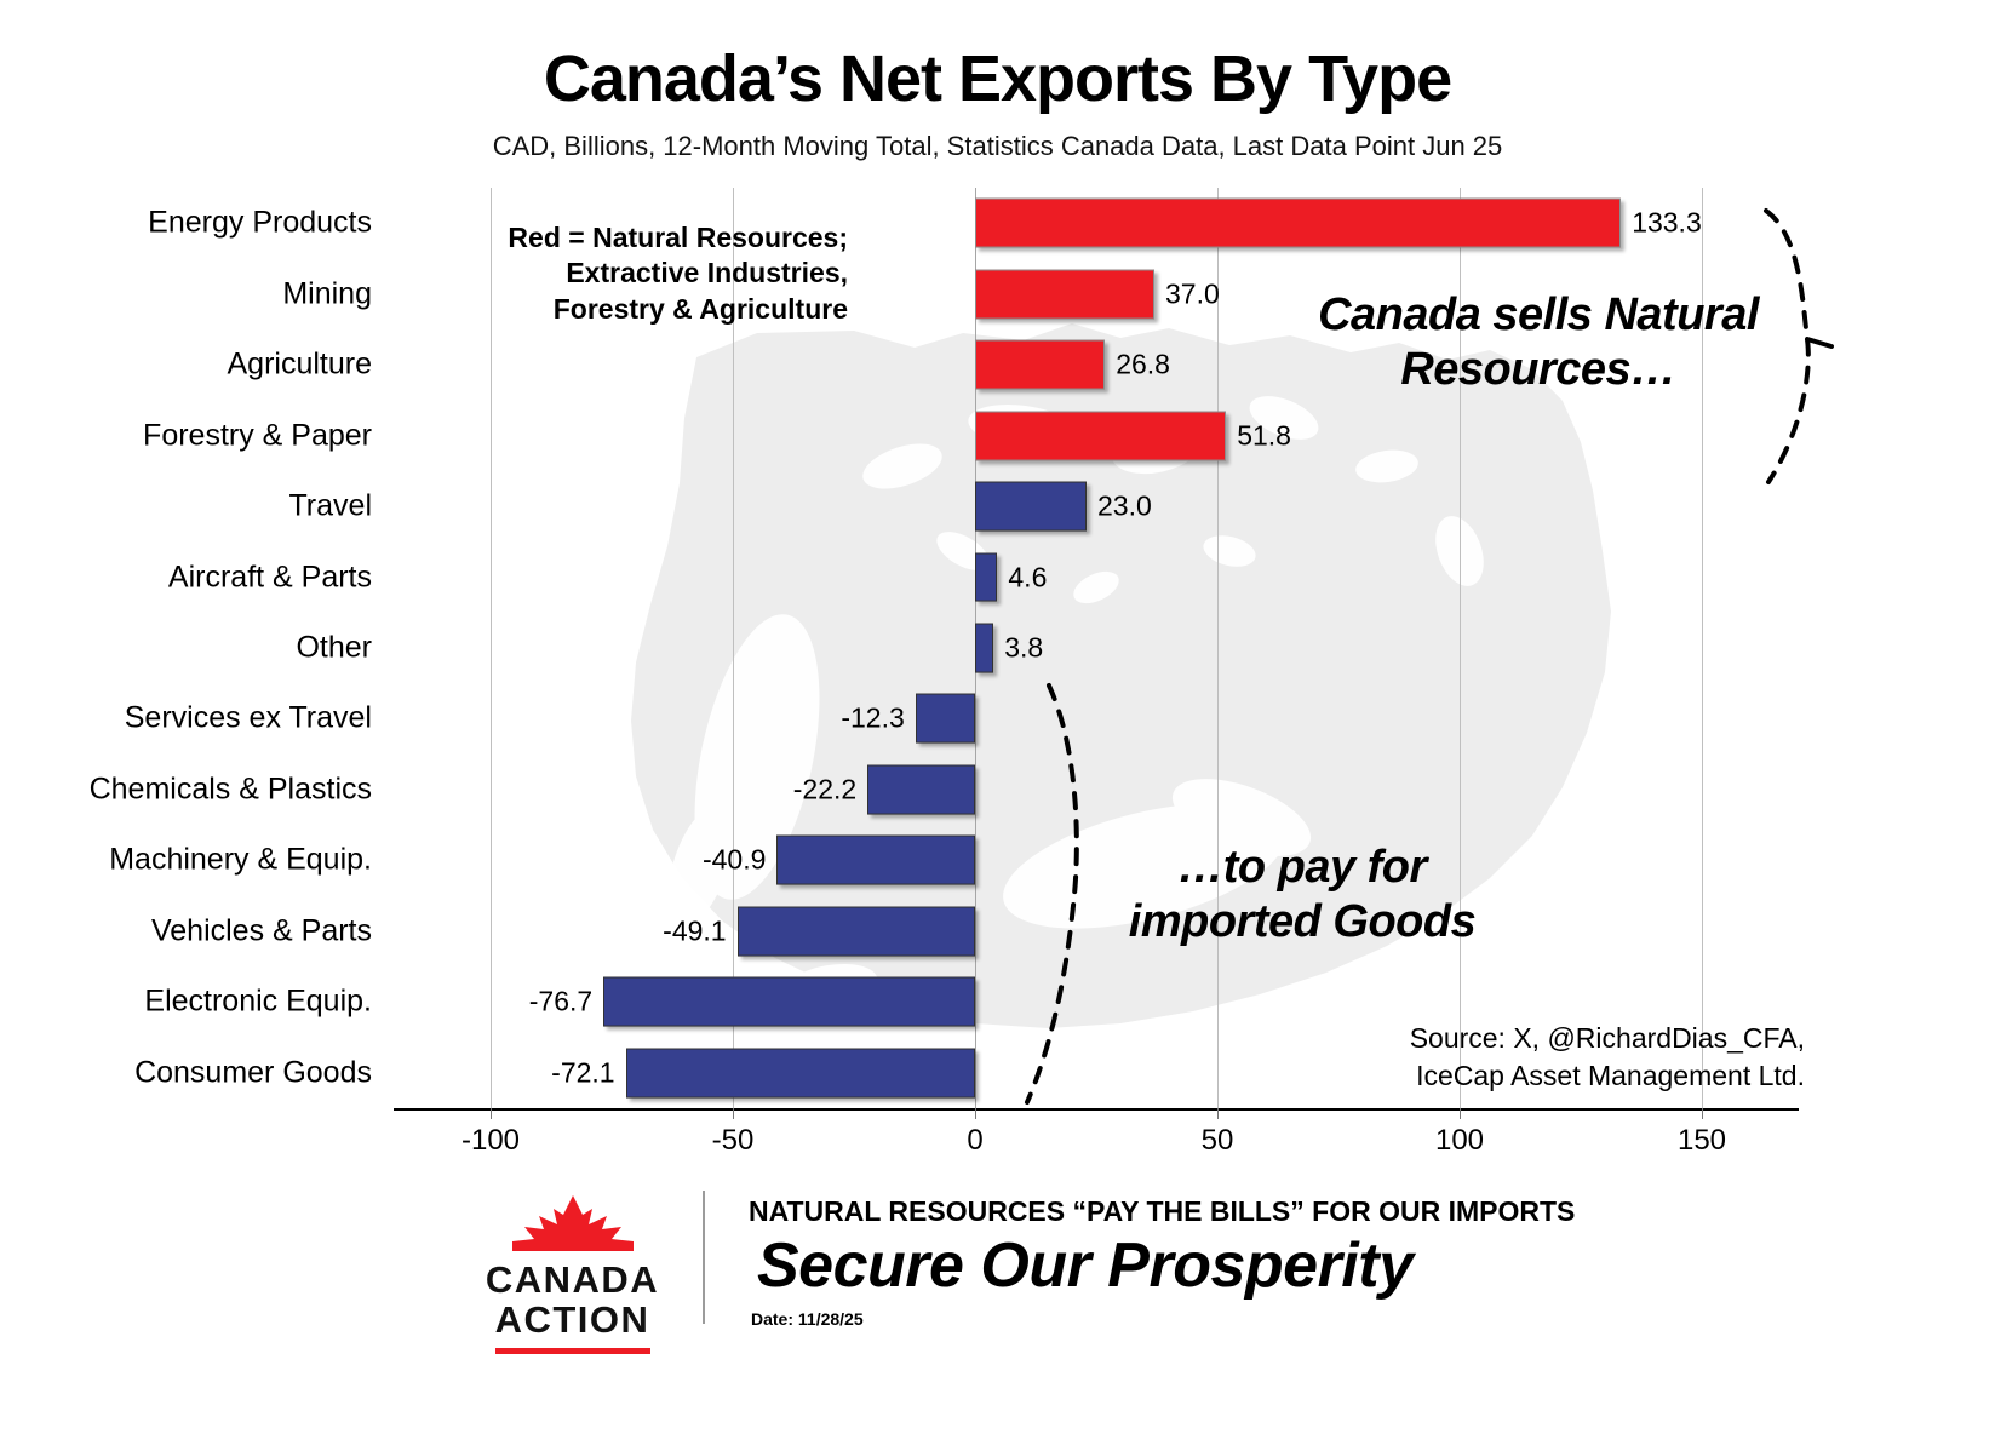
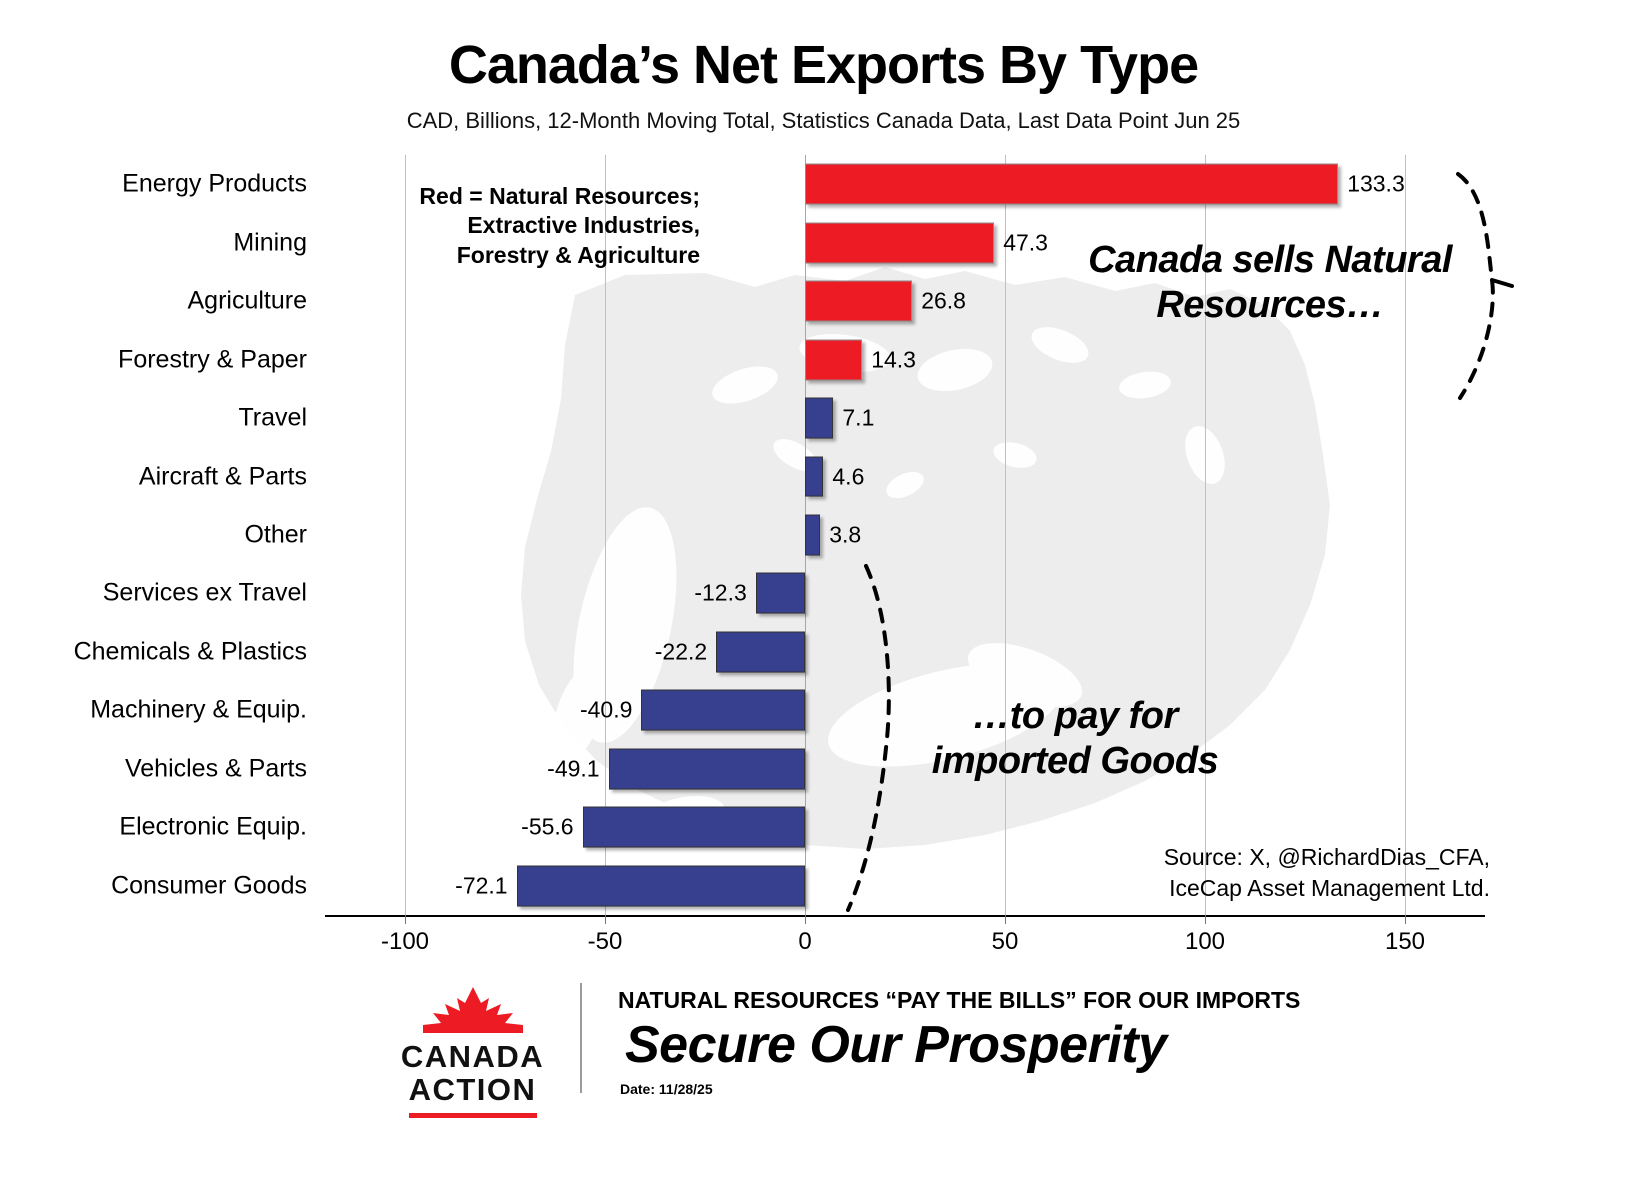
Mining: 37.0 -> 47.3
Forestry & Paper: 51.8 -> 14.3
Travel: 23.0 -> 7.1
Electronic Equip.: -76.7 -> -55.6
